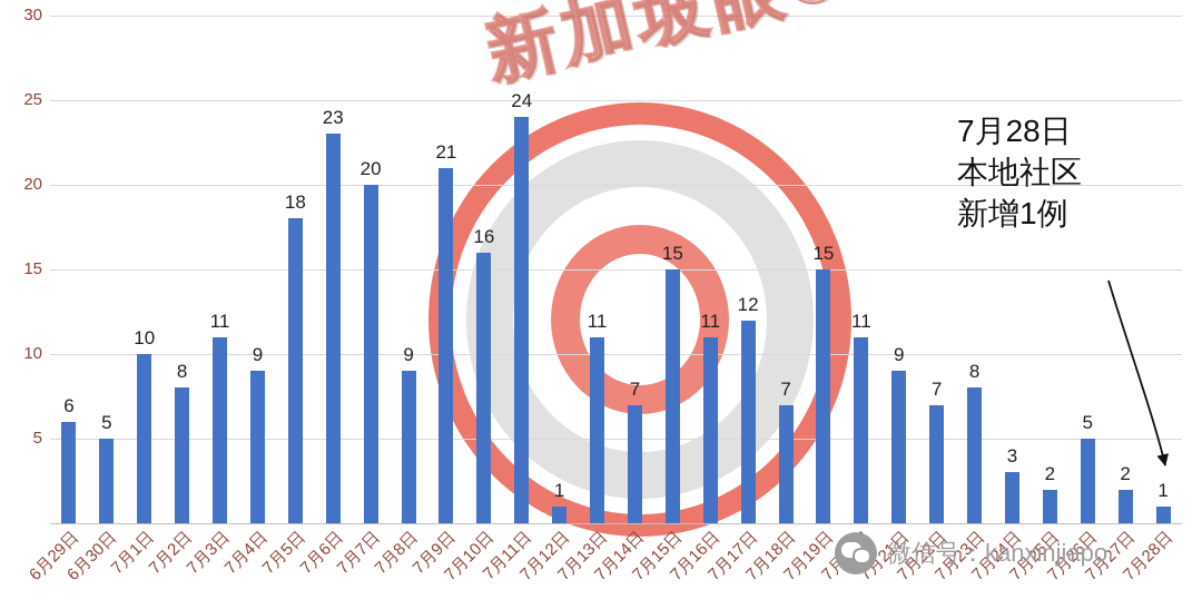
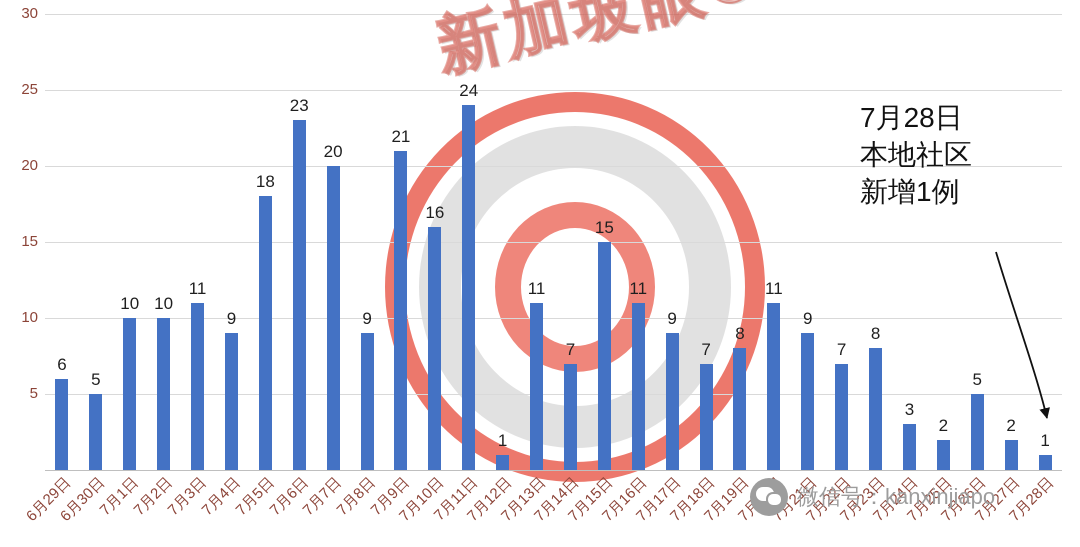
7月2日: 8 -> 10
7月17日: 12 -> 9
7月19日: 15 -> 8
